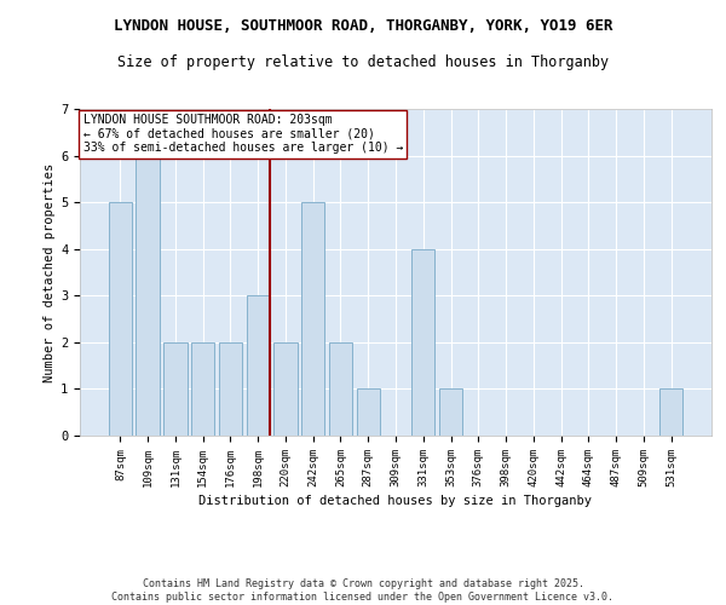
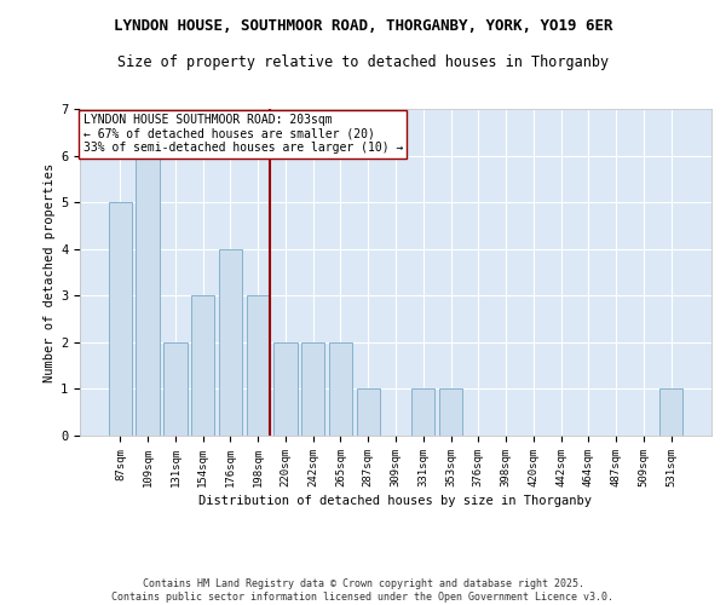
154sqm: 2 -> 3
176sqm: 2 -> 4
242sqm: 5 -> 2
331sqm: 4 -> 1
